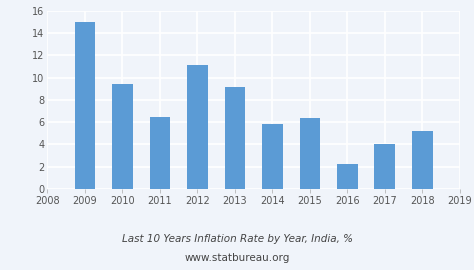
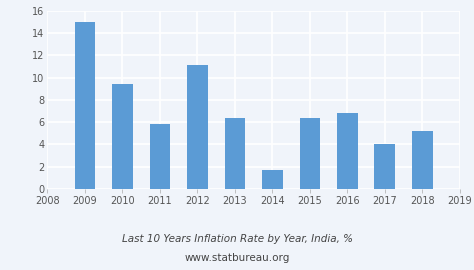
2011: 6.5 -> 5.8
2013: 9.1 -> 6.4
2014: 5.9 -> 1.7
2016: 2.3 -> 6.8
